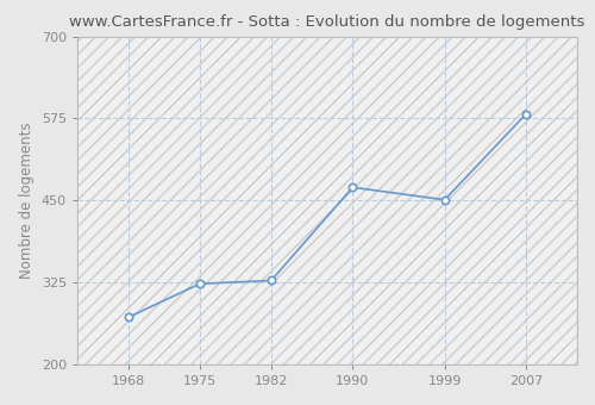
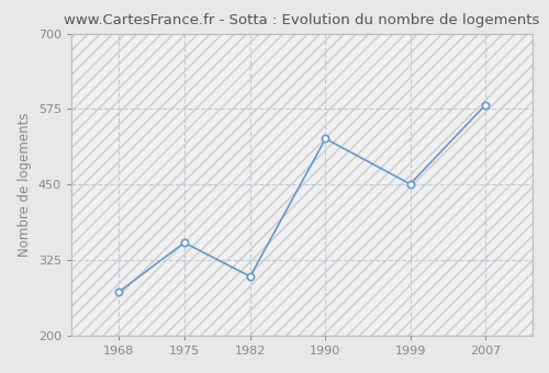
1975: 323 -> 354
1982: 328 -> 298
1990: 470 -> 526
